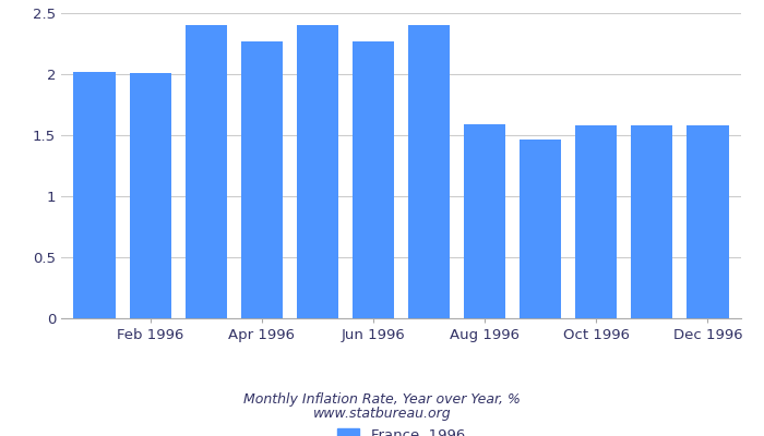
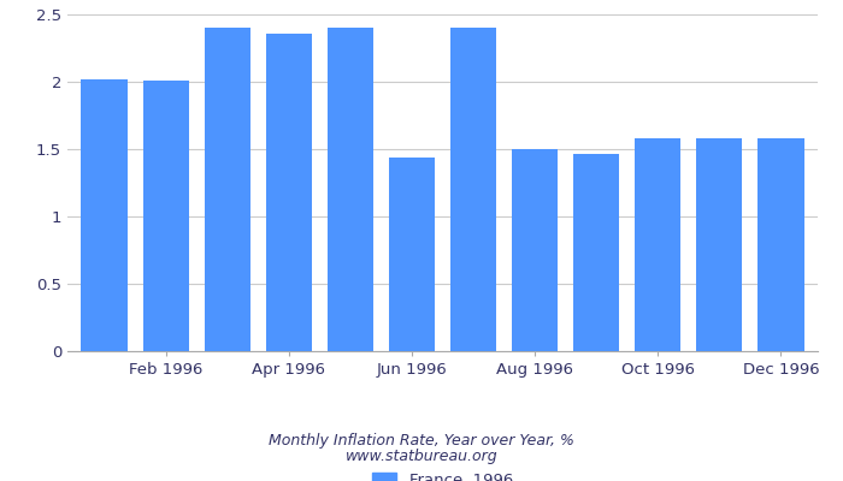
Apr 1996: 2.27 -> 2.36
Jun 1996: 2.27 -> 1.44
Aug 1996: 1.59 -> 1.50
